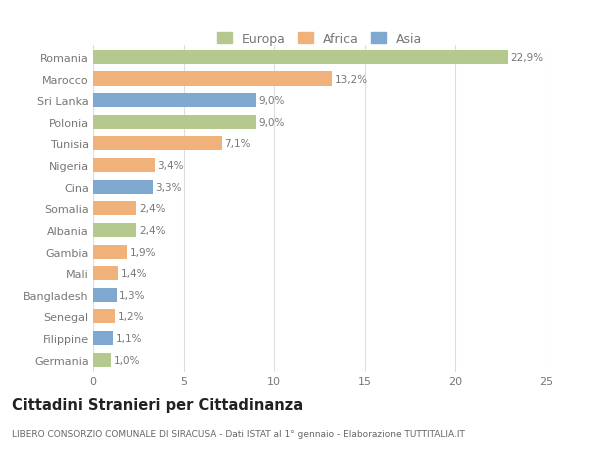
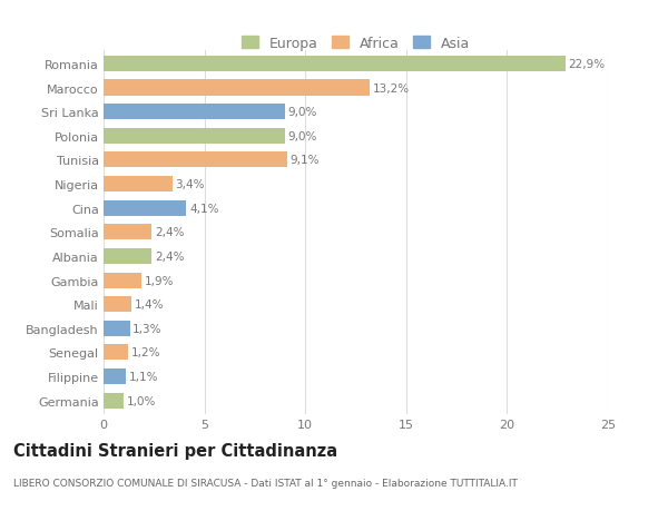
Tunisia: 7,1% -> 9,1%
Cina: 3,3% -> 4,1%
